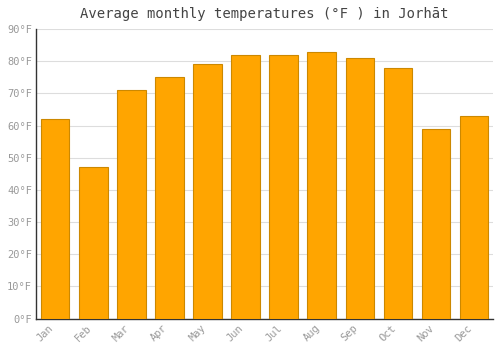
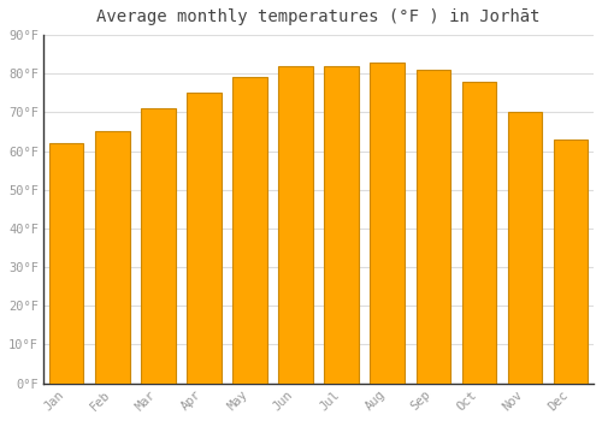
Feb: 47°F -> 65°F
Nov: 59°F -> 70°F
